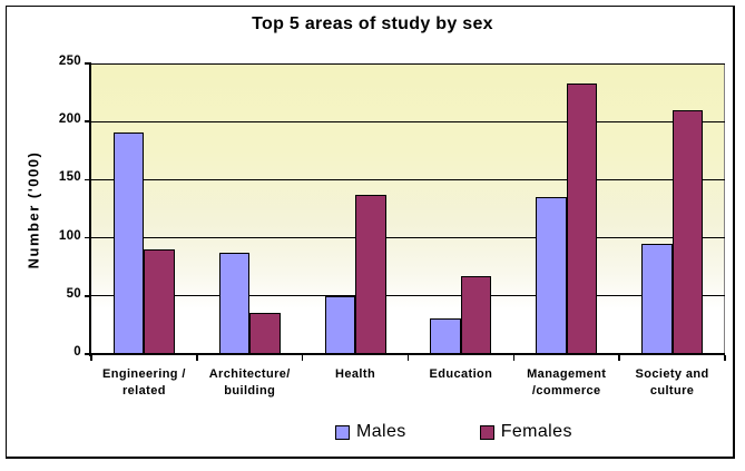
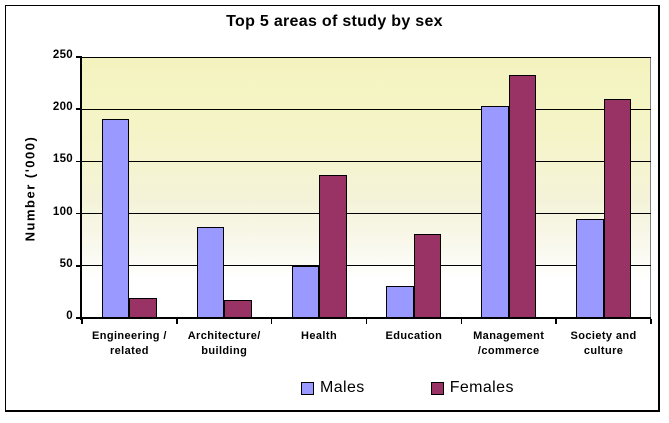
Females/Engineering / related: 90 -> 19
Females/Architecture/ building: 35 -> 17
Females/Education: 67 -> 80
Males/Management /commerce: 135 -> 203
